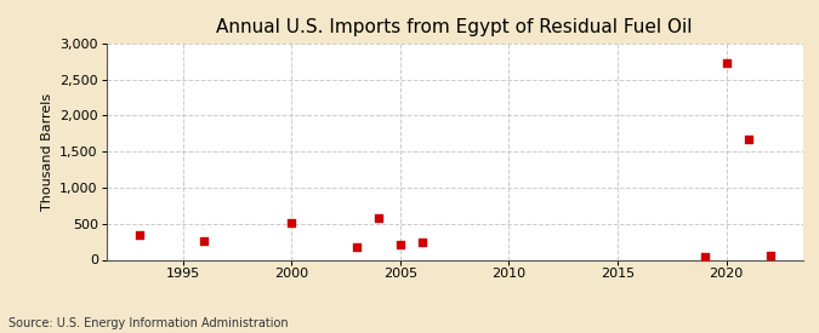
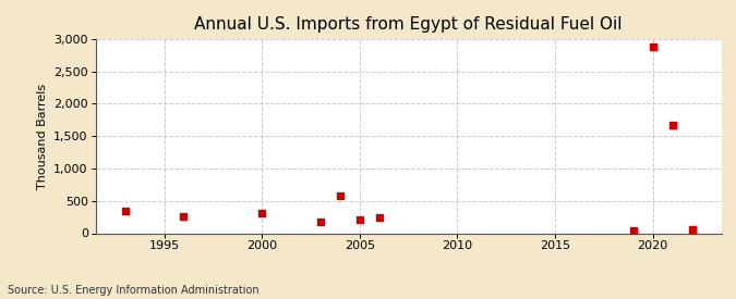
2000: 520 -> 320
2020: 2,720 -> 2,880
